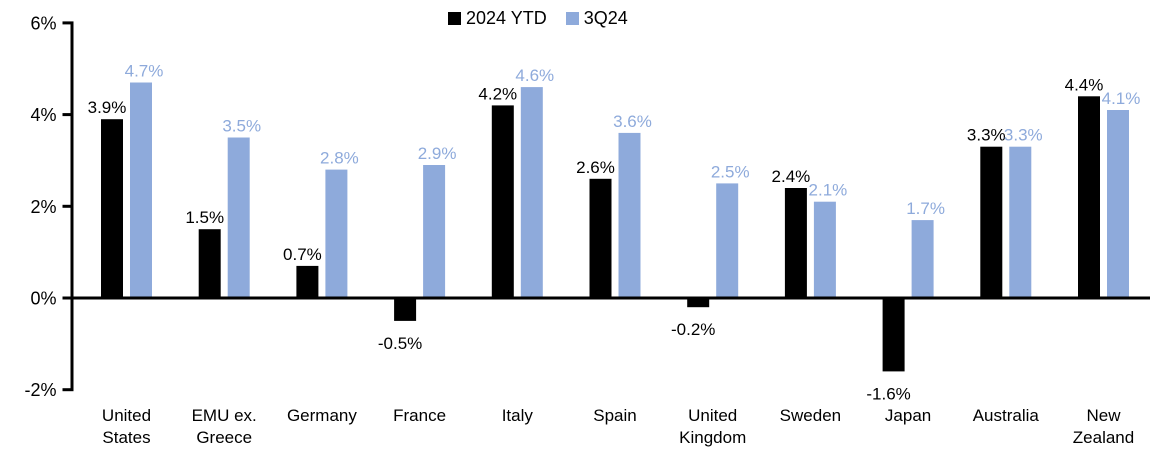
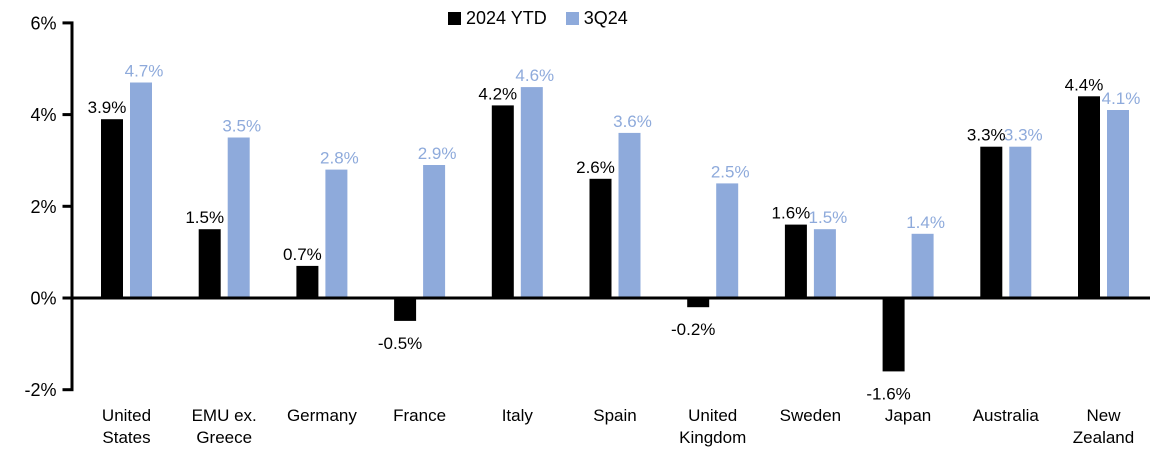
2024 YTD/Sweden: 2.4% -> 1.6%
3Q24/Sweden: 2.1% -> 1.5%
3Q24/Japan: 1.7% -> 1.4%
